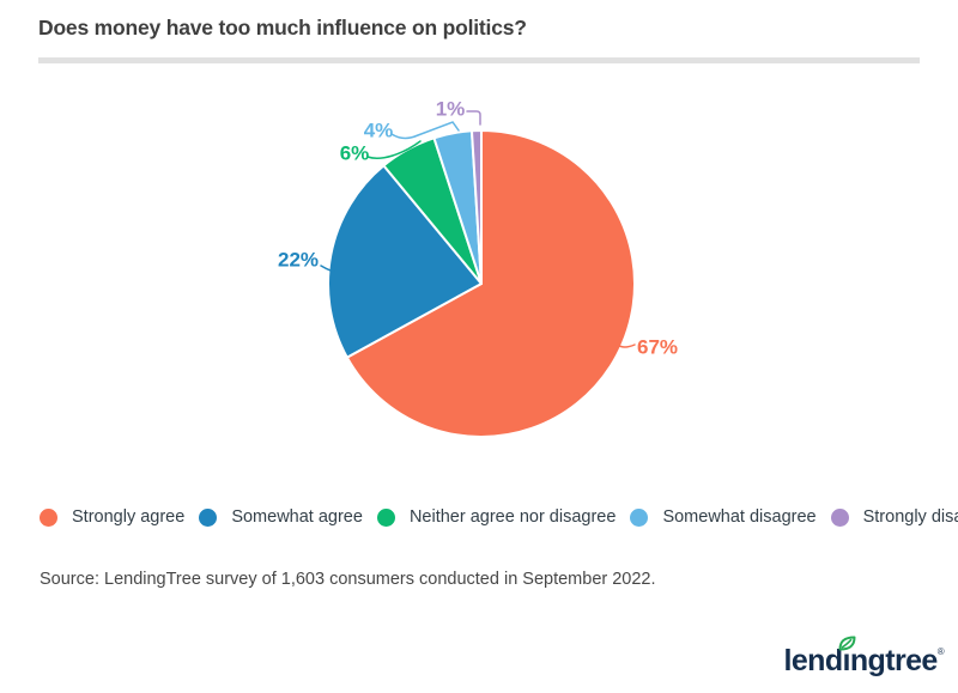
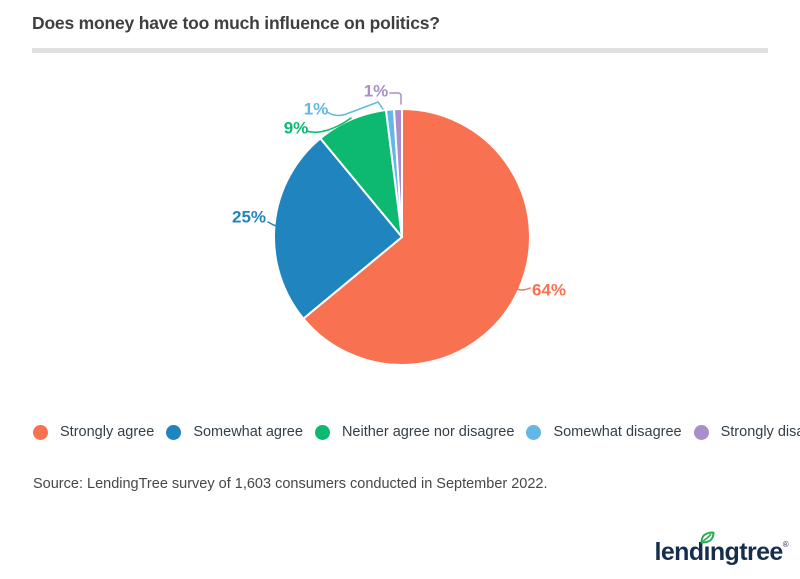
Strongly agree: 67% -> 64%
Somewhat agree: 22% -> 25%
Neither agree nor disagree: 6% -> 9%
Somewhat disagree: 4% -> 1%
